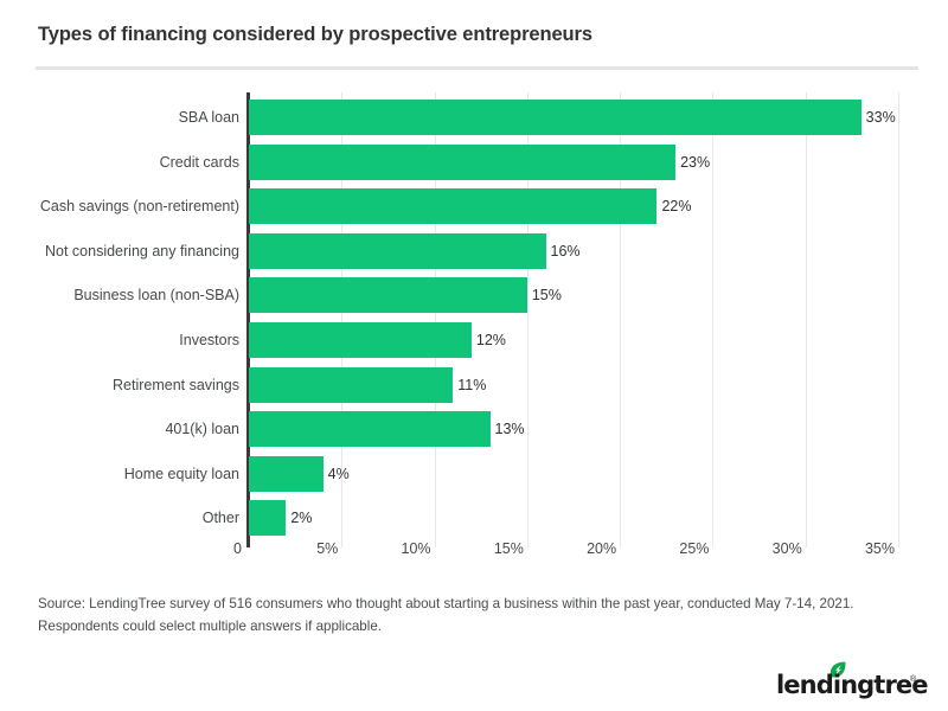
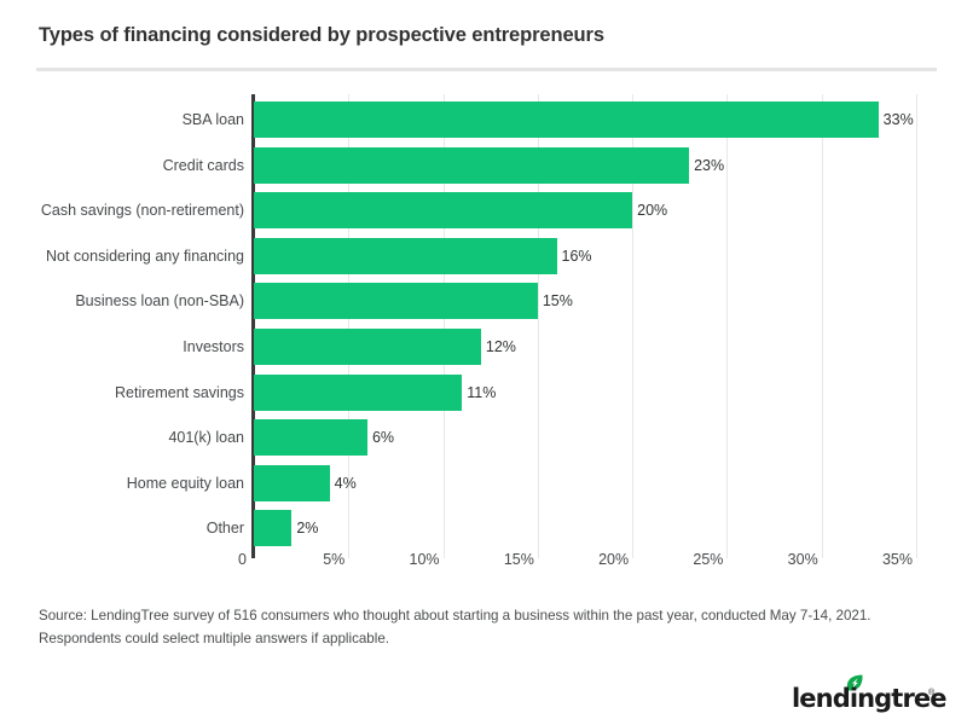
Cash savings (non-retirement): 22% -> 20%
401(k) loan: 13% -> 6%
